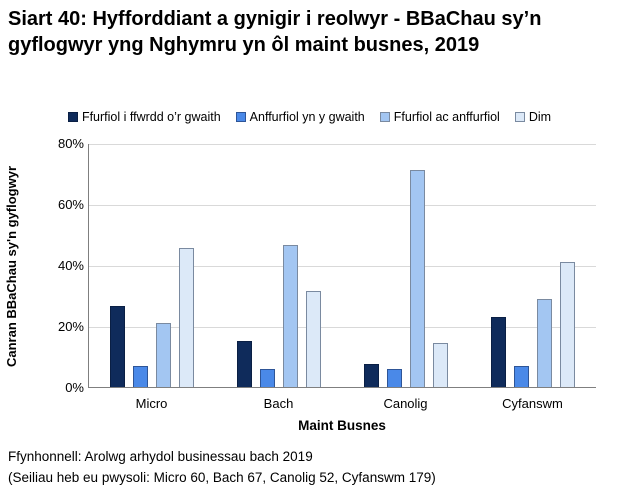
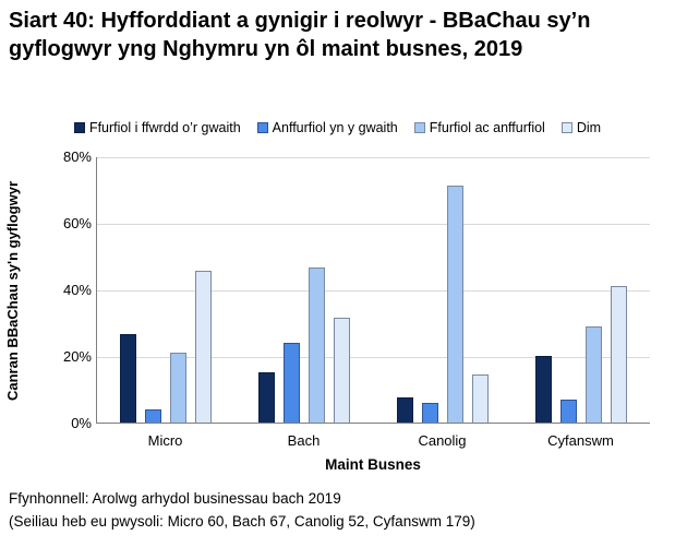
Anffurfiol yn y gwaith/Micro: 7% -> 4%
Anffurfiol yn y gwaith/Bach: 6% -> 24%
Ffurfiol i ffwrdd o’r gwaith/Cyfanswm: 23% -> 20%
